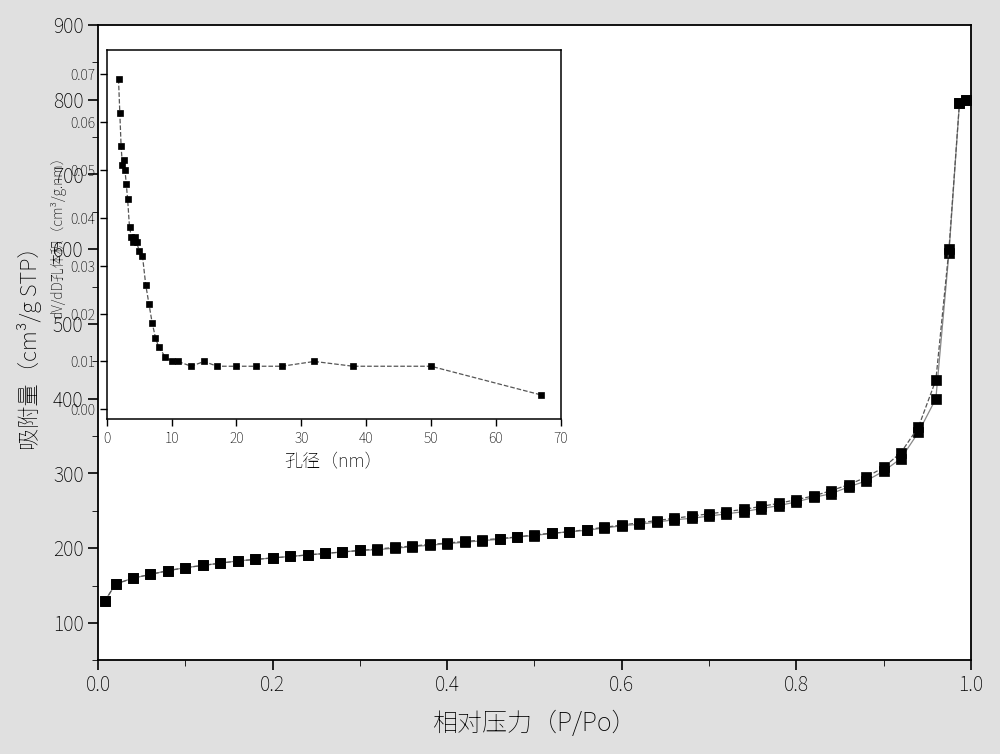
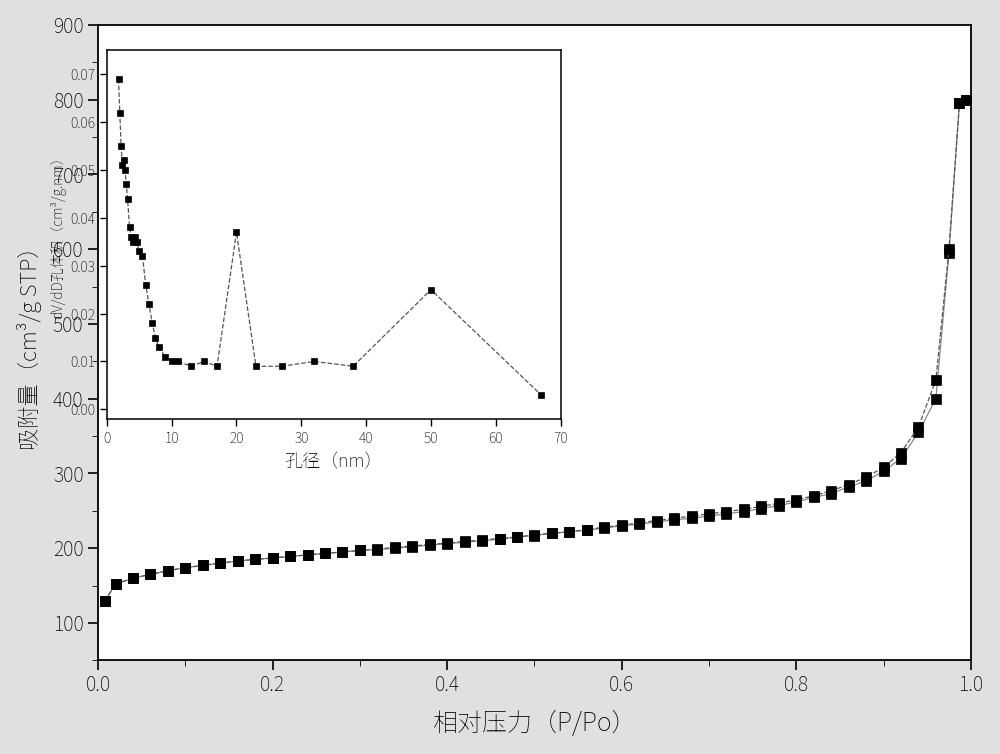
20: 0.009 -> 0.037
50: 0.009 -> 0.025
